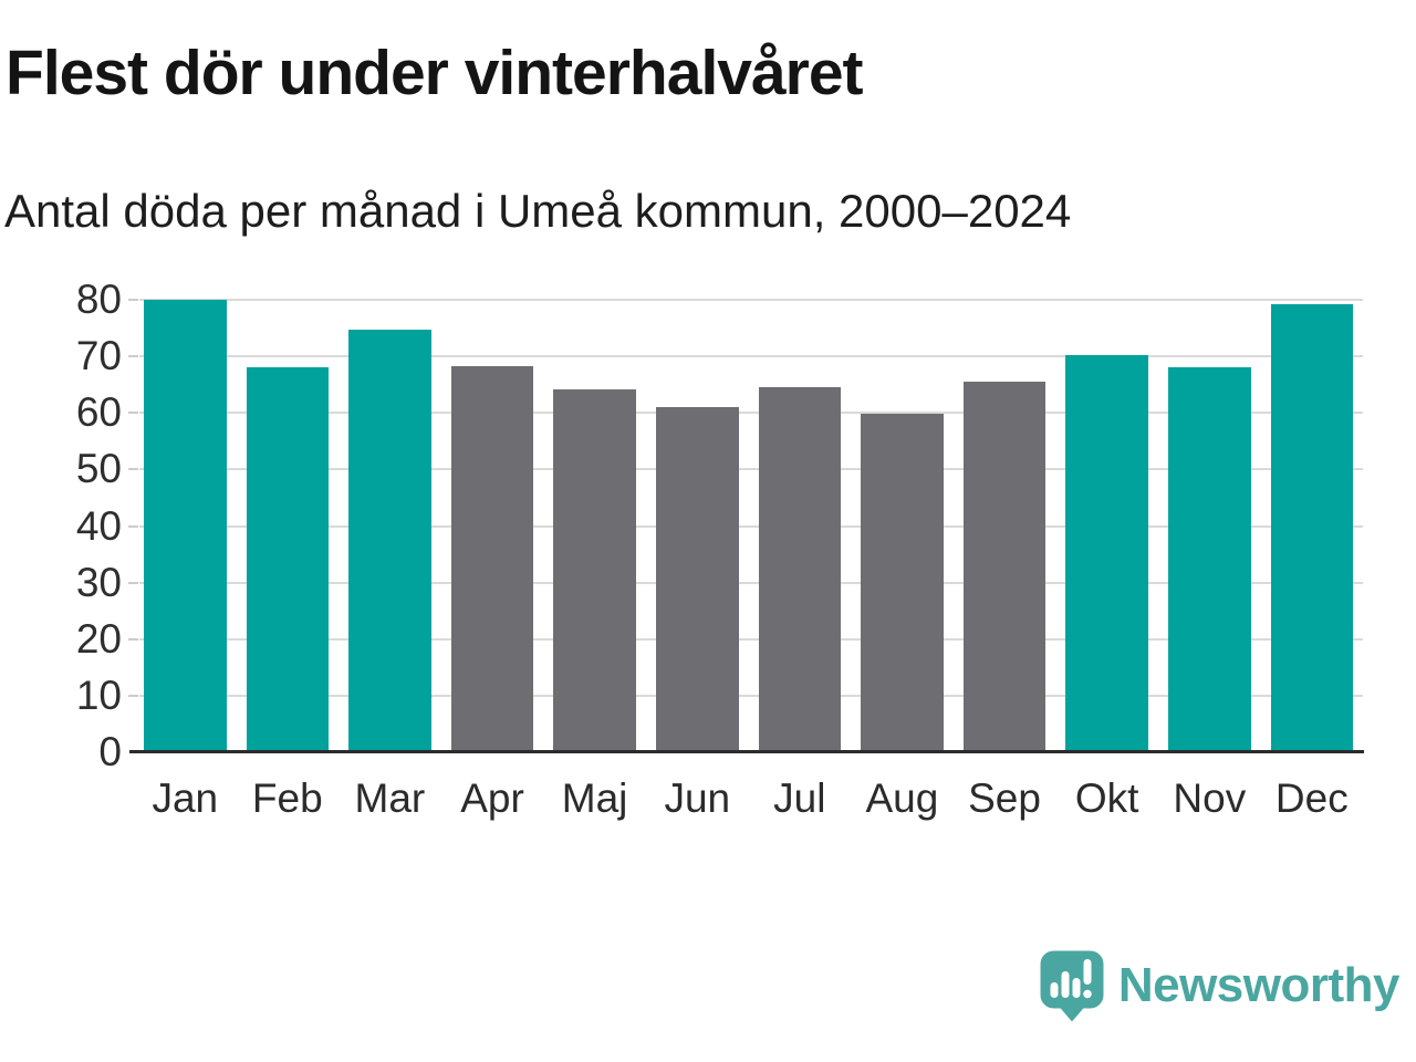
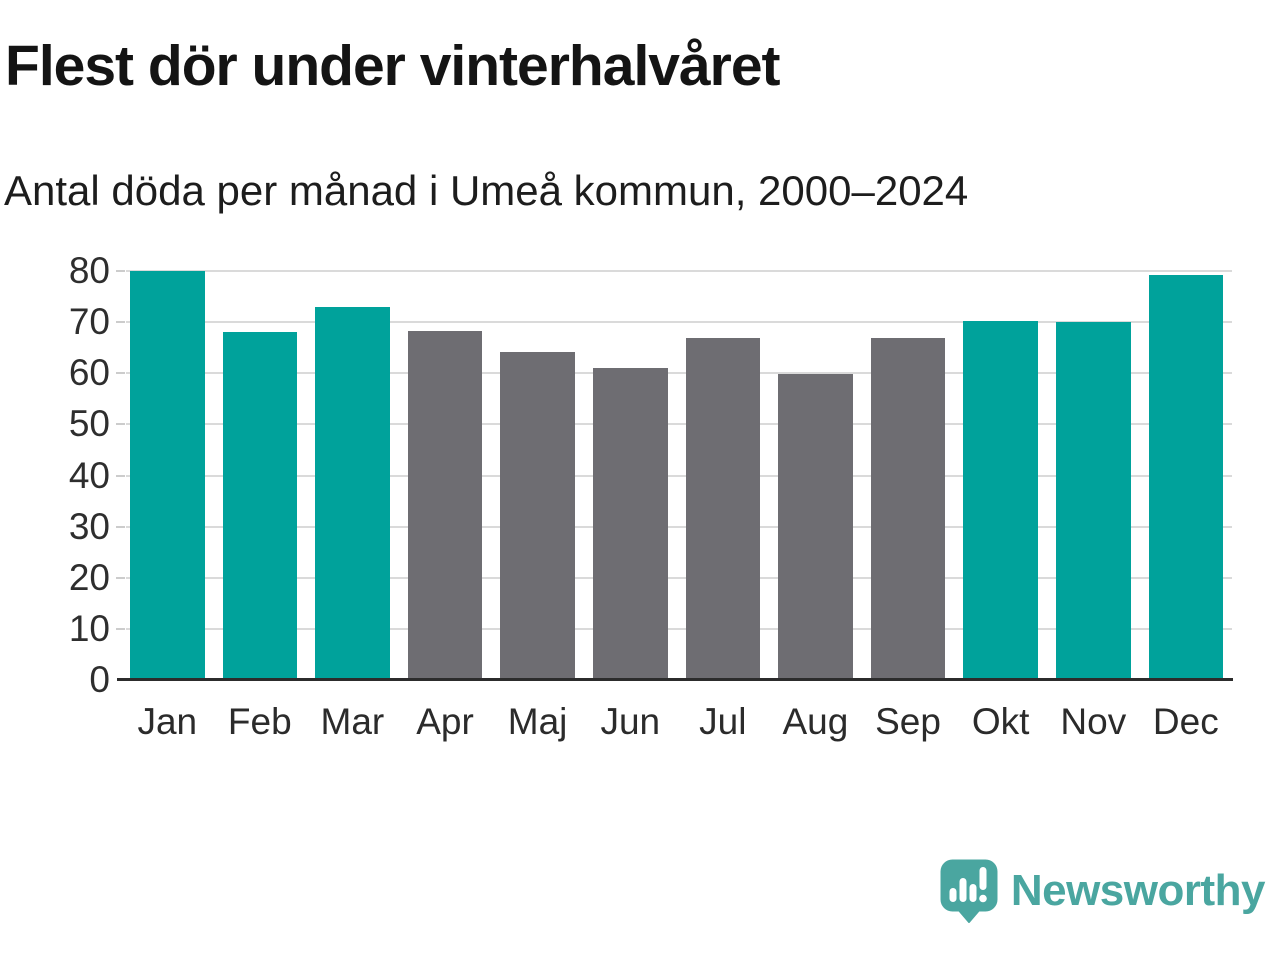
Mar: 75 -> 73
Jul: 64 -> 67
Sep: 66 -> 67
Nov: 68 -> 70
